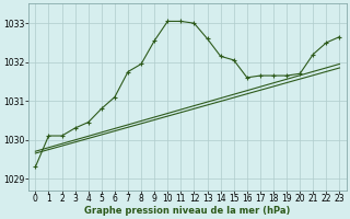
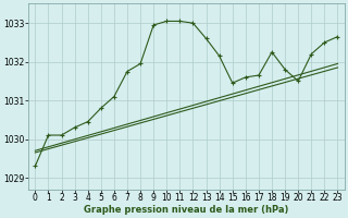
9: 1032.55 -> 1032.95
15: 1032.05 -> 1031.45
18: 1031.65 -> 1032.25
19: 1031.65 -> 1031.80
20: 1031.70 -> 1031.50
